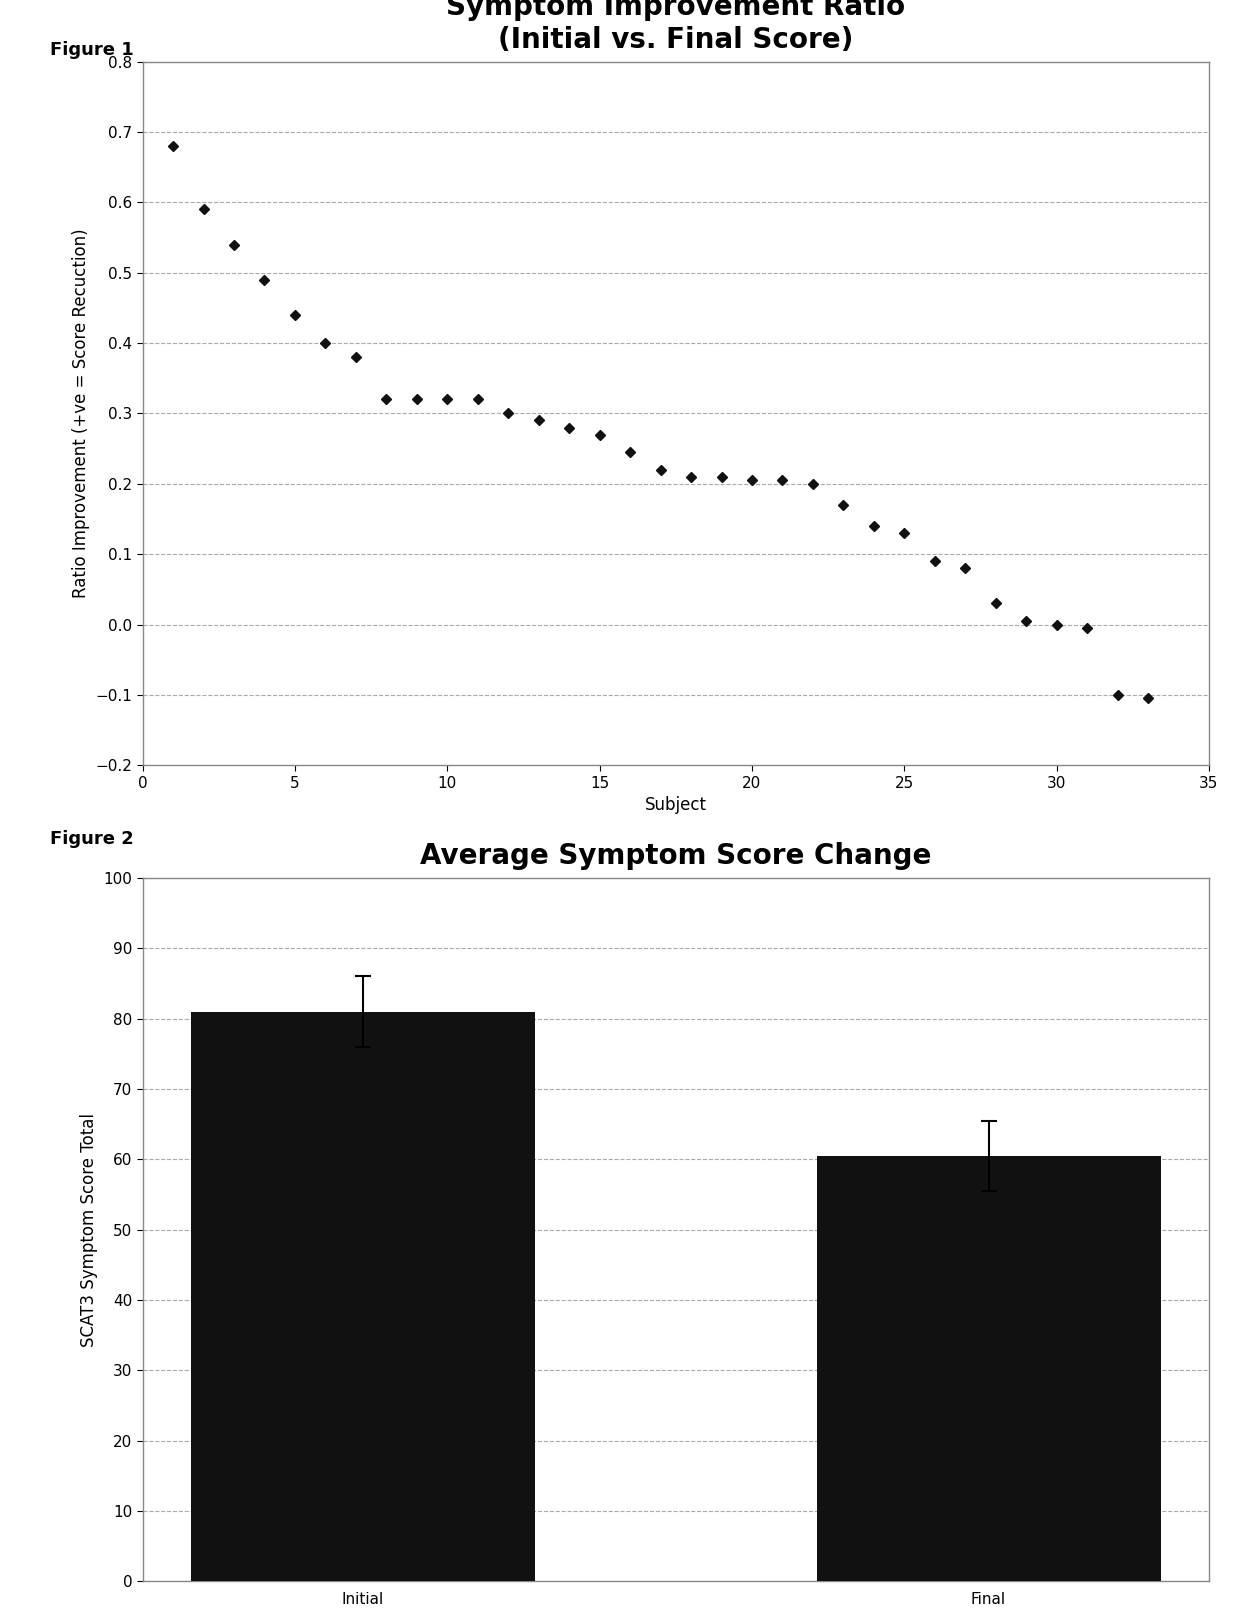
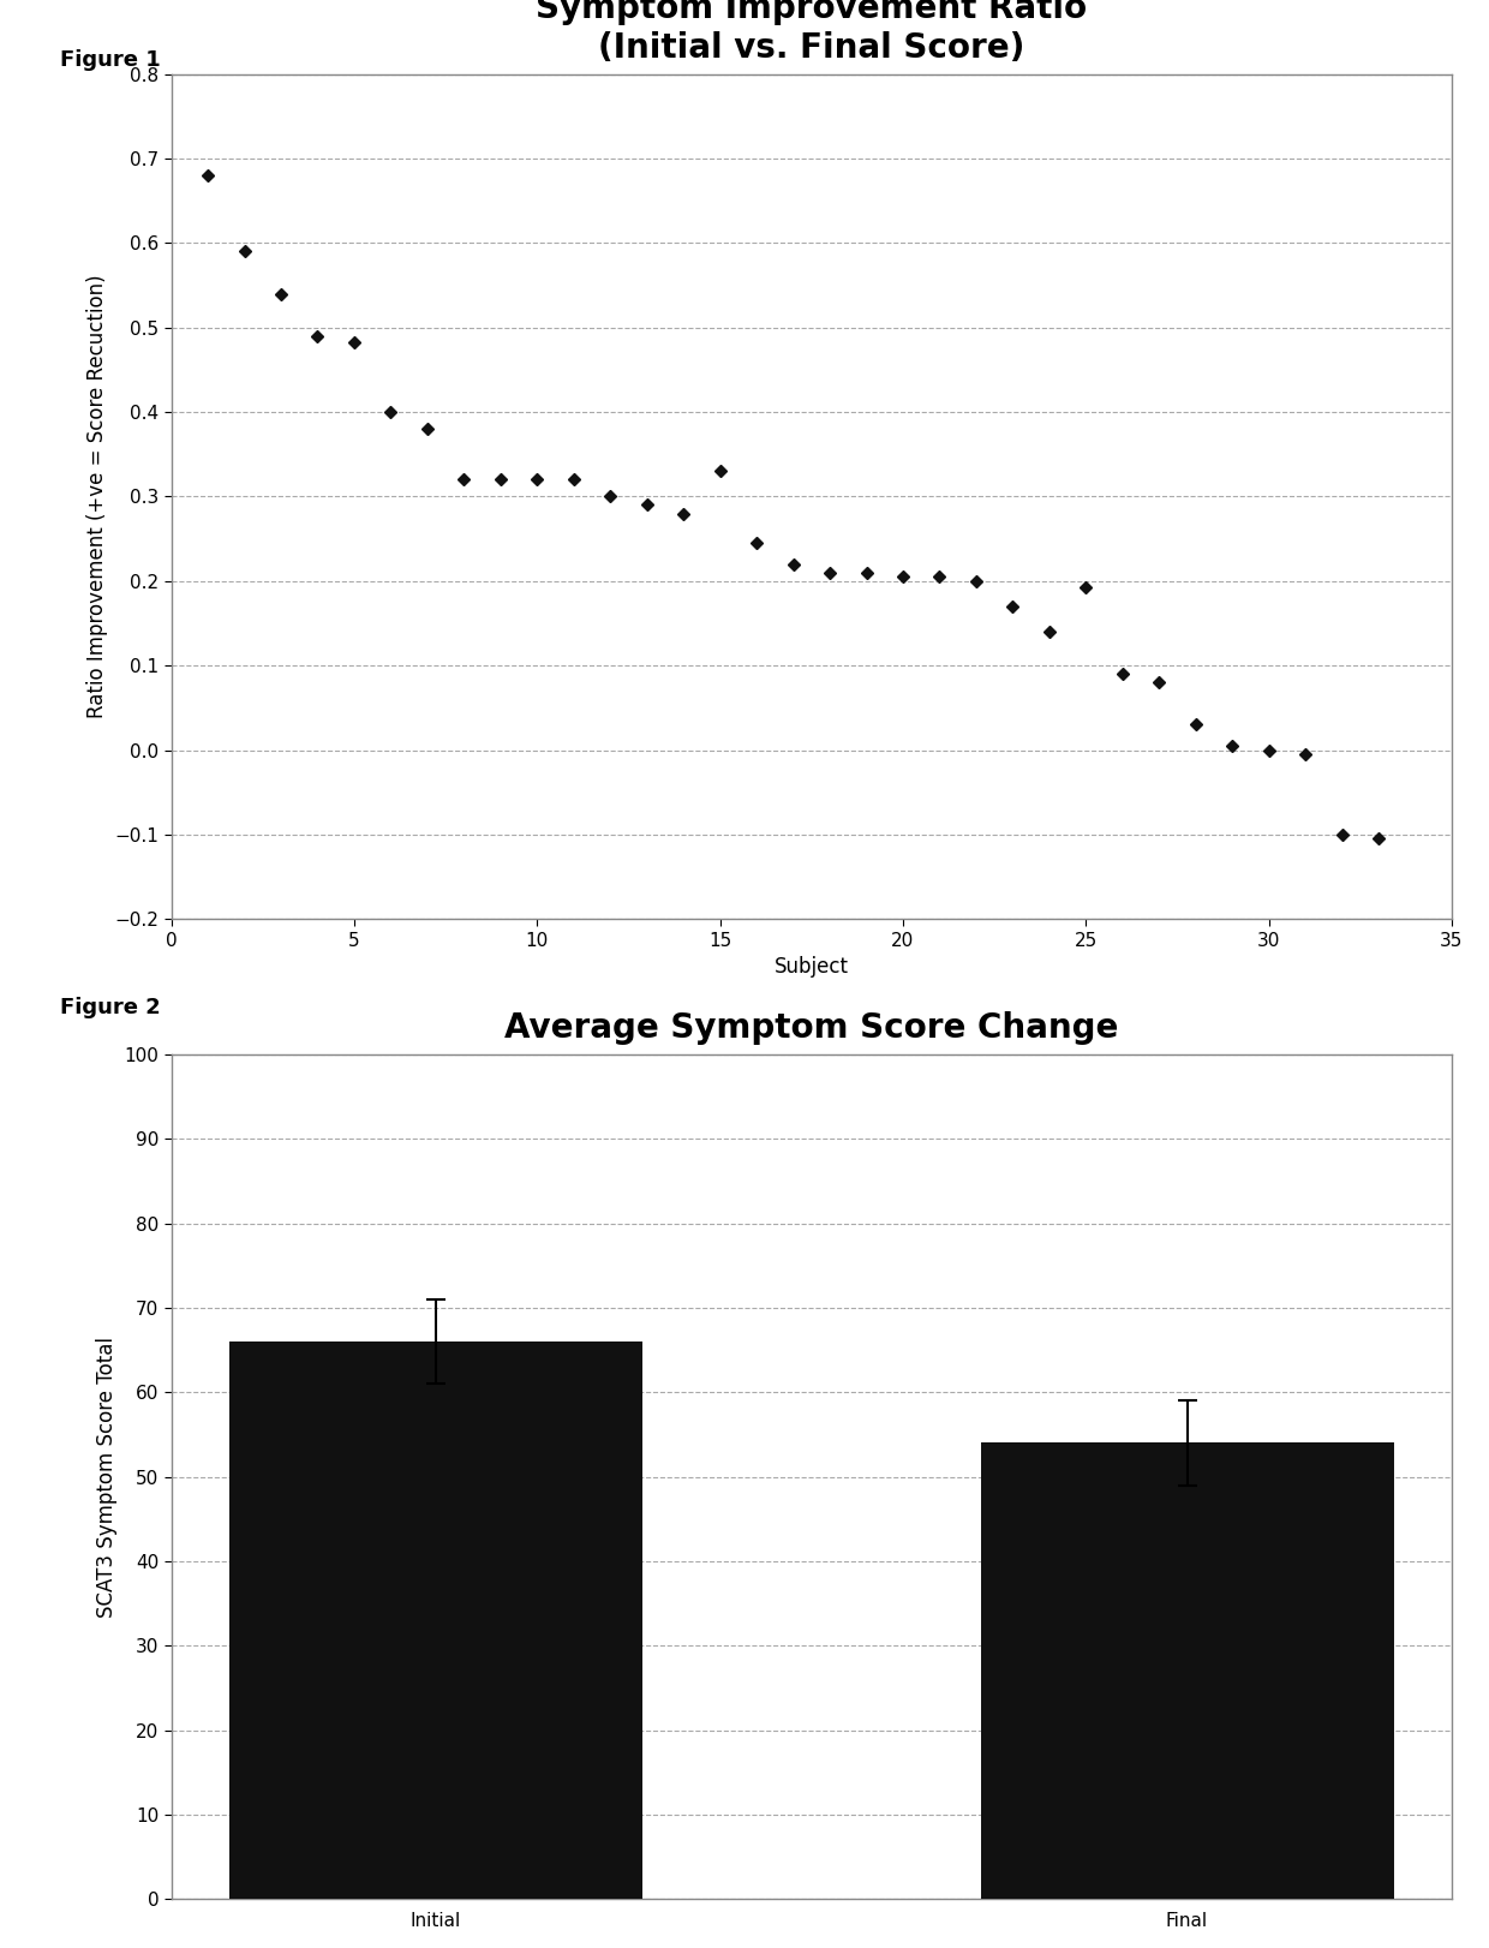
5: 0.440 -> 0.482
15: 0.270 -> 0.330
25: 0.130 -> 0.192
Average Symptom Score Change/Initial: 81.0 -> 66.0
Average Symptom Score Change/Final: 60.5 -> 54.0
